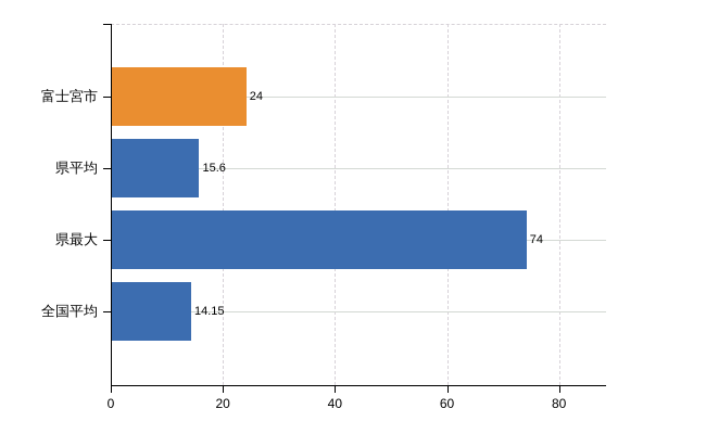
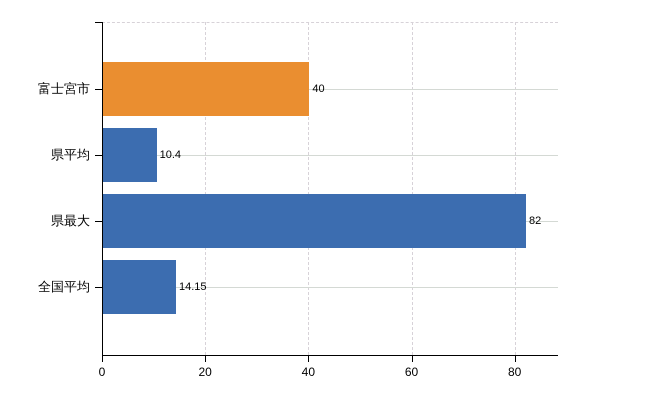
富士宮市: 24 -> 40
県平均: 15.6 -> 10.4
県最大: 74 -> 82
